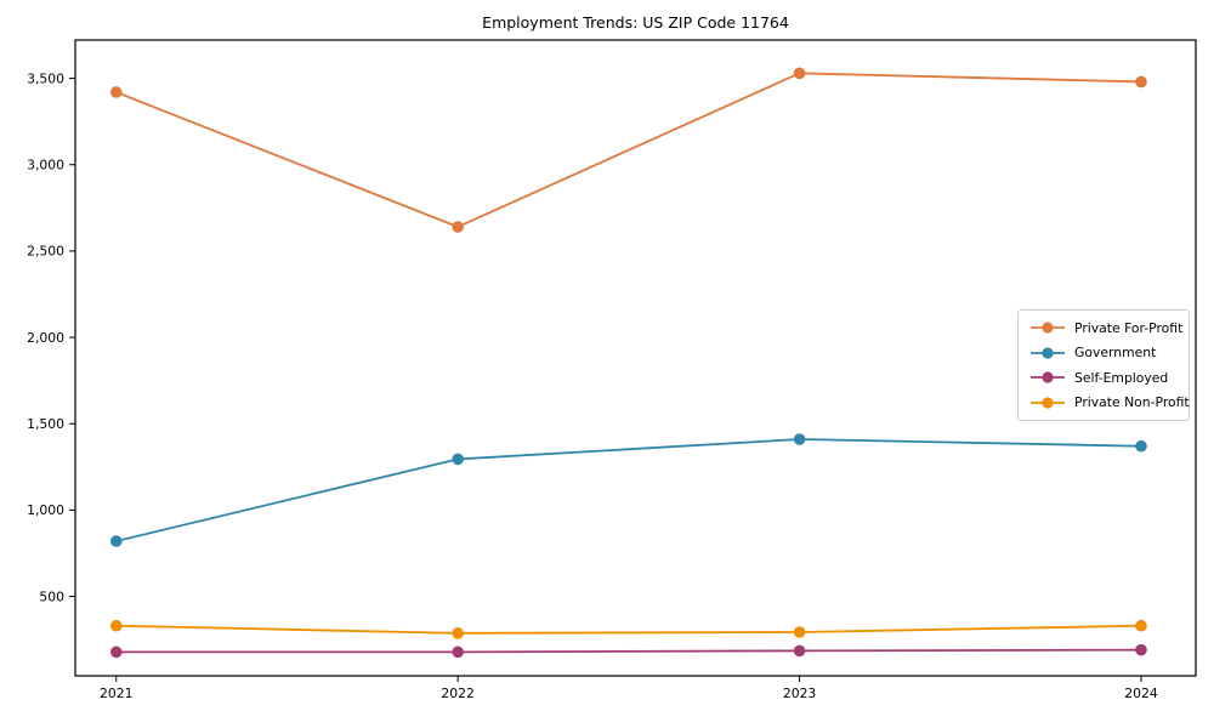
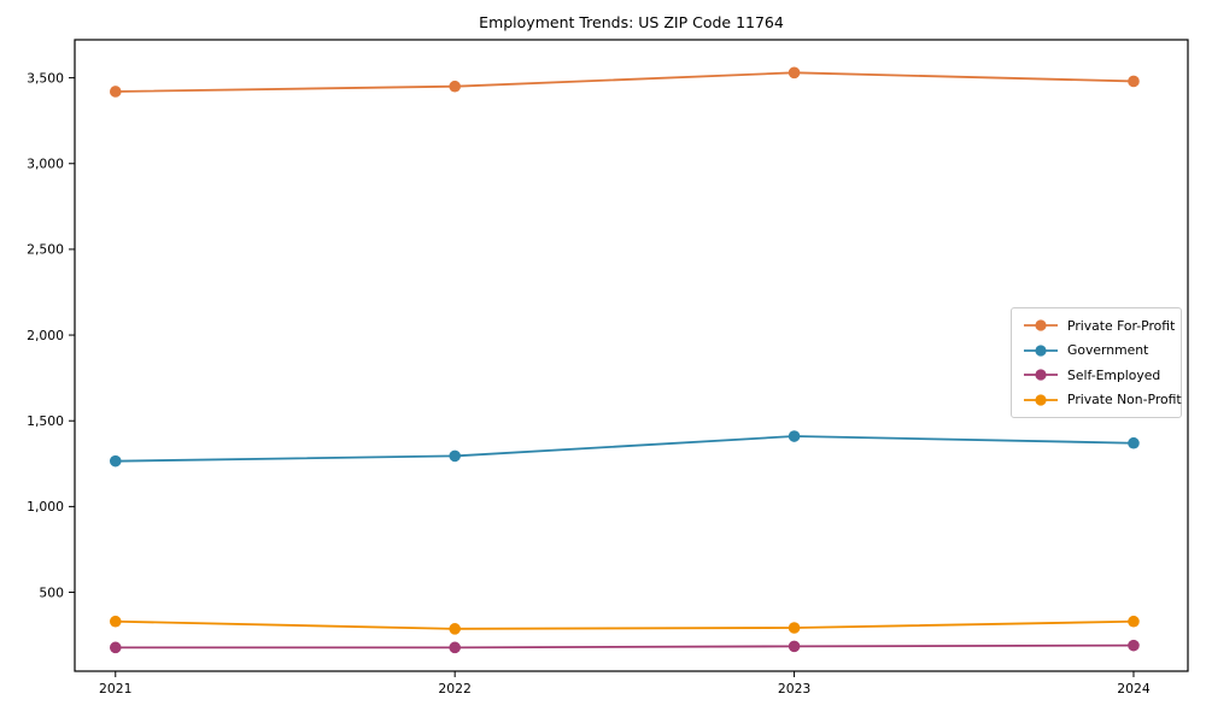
Government/2021: 820 -> 1260
Private For-Profit/2022: 2640 -> 3450
